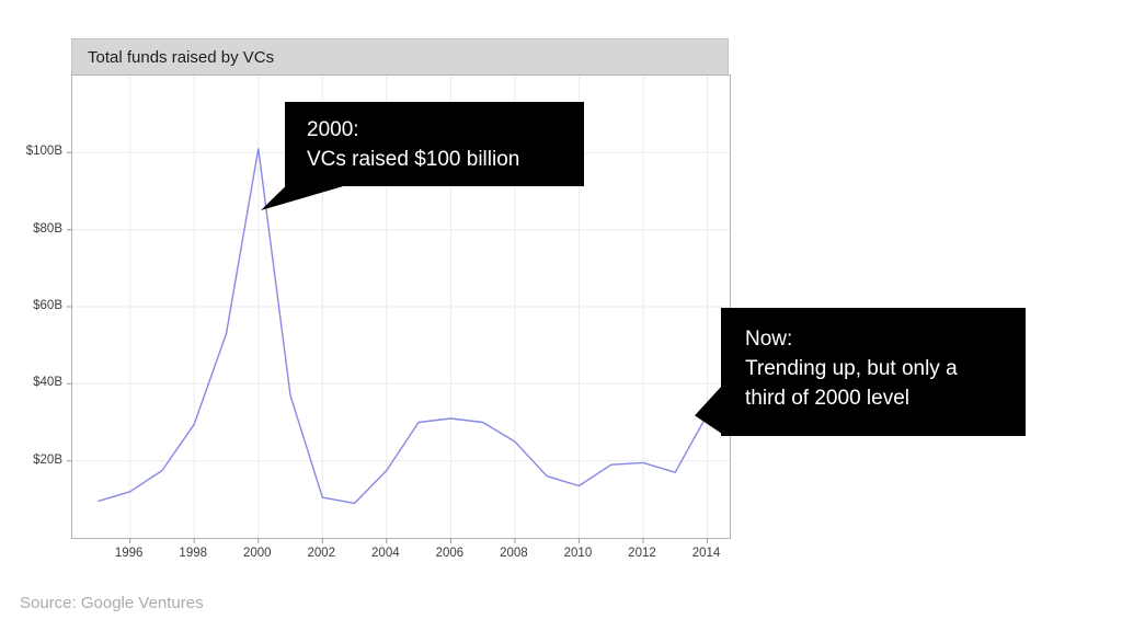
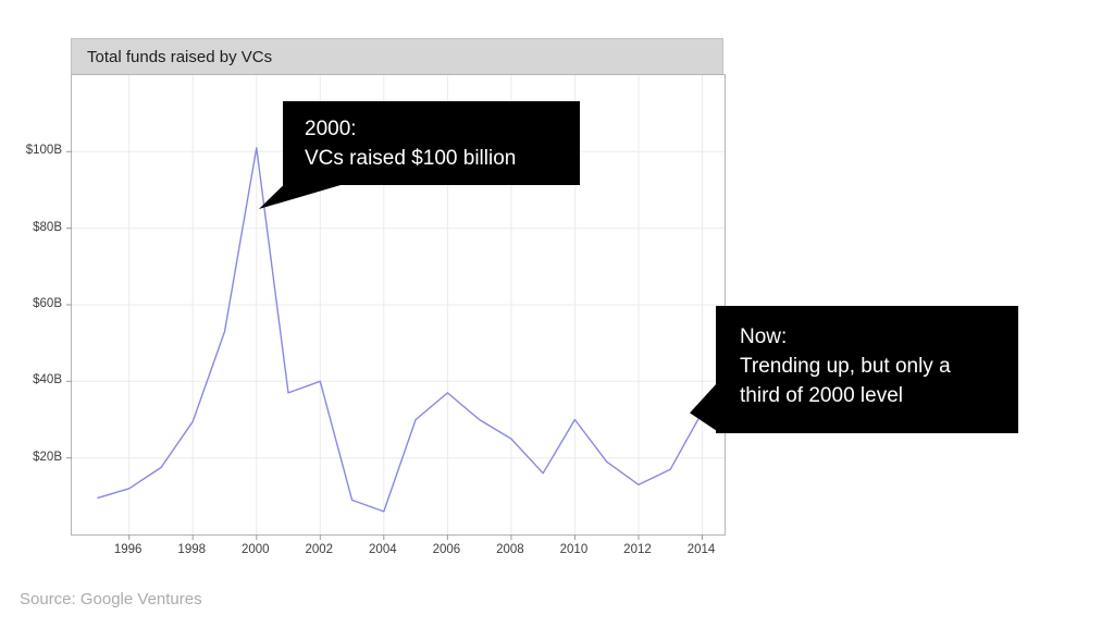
2002: $10B -> $40B
2004: $18B -> $6B
2006: $31B -> $37B
2010: $14B -> $30B
2012: $20B -> $13B
